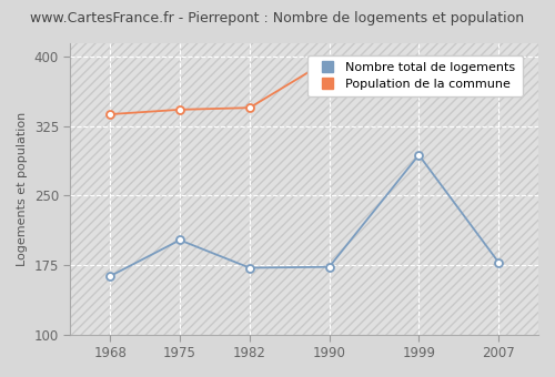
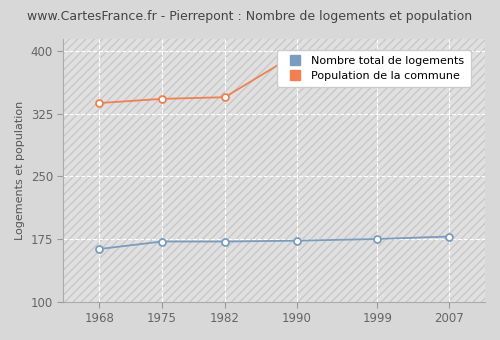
Nombre total de logements/1975: 202 -> 172
Nombre total de logements/1999: 294 -> 175
